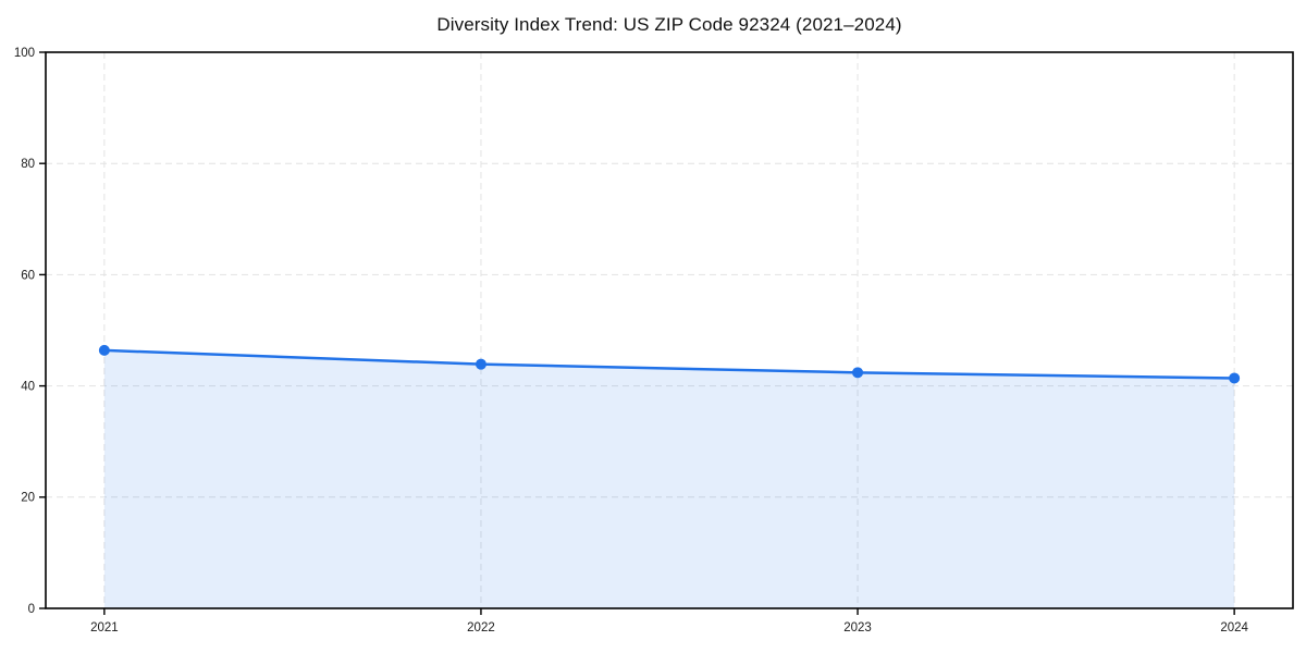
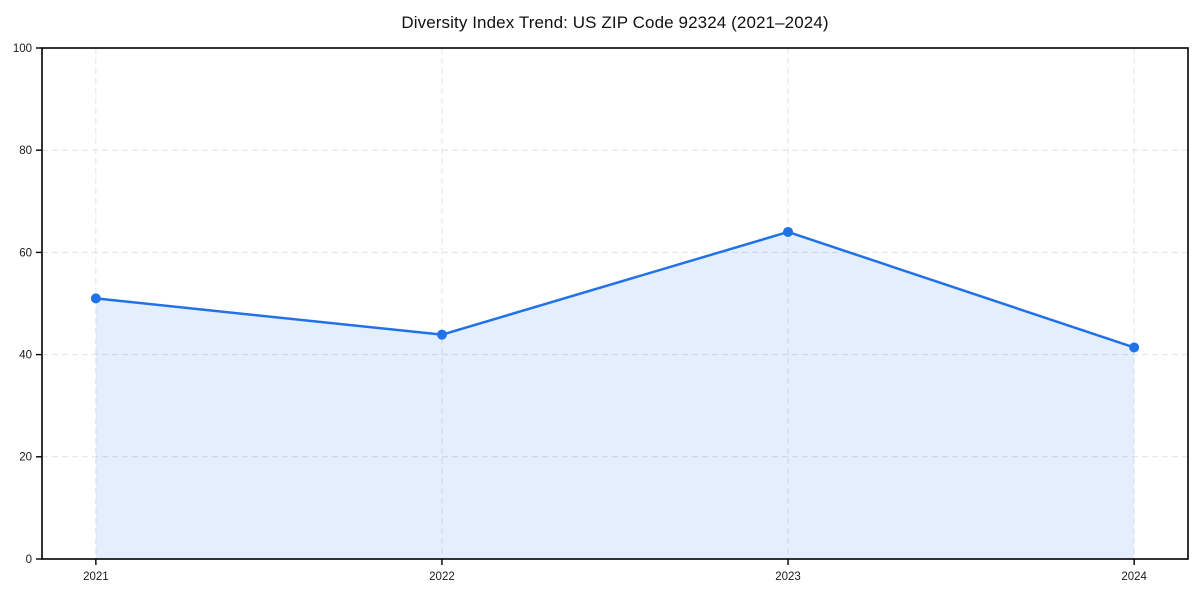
2021: 46 -> 51
2023: 42 -> 64
